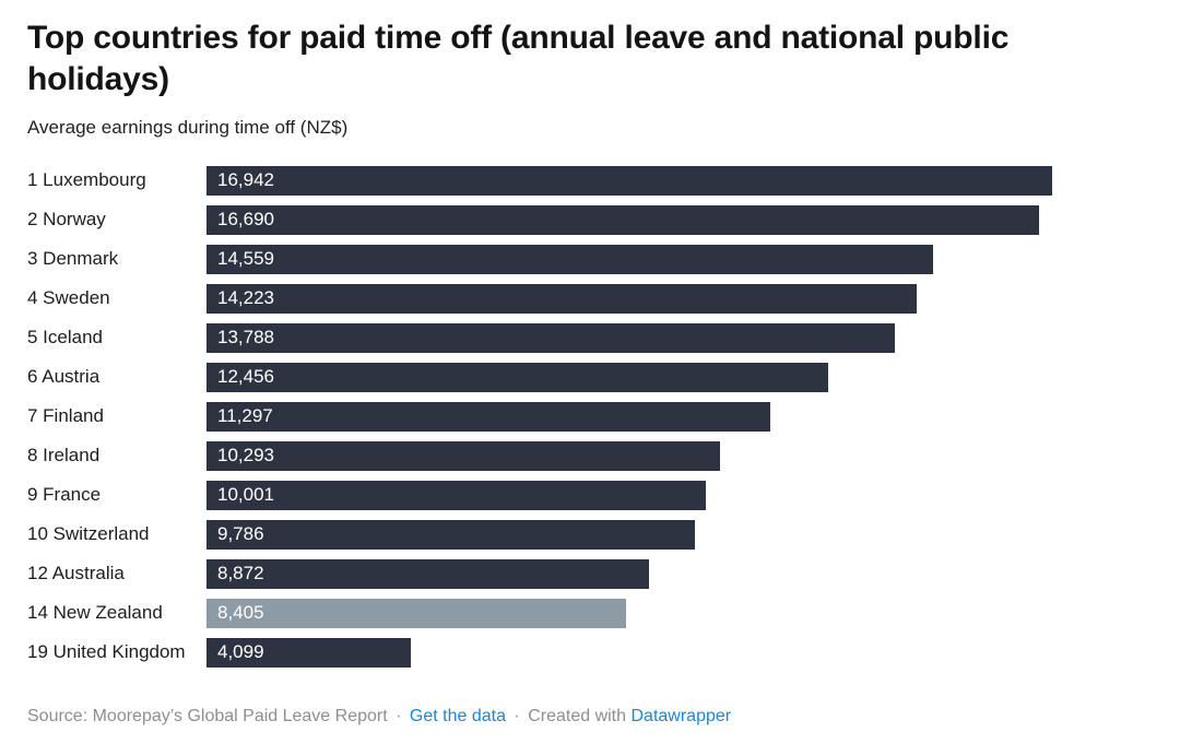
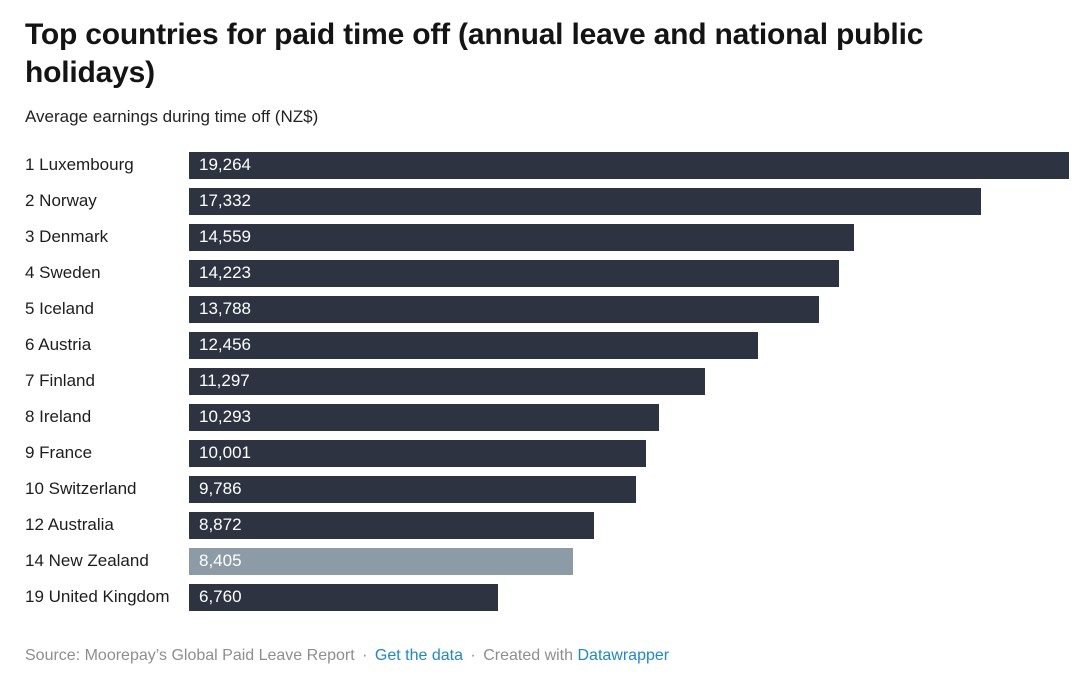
1 Luxembourg: 16,942 -> 19,264
2 Norway: 16,690 -> 17,332
19 United Kingdom: 4,099 -> 6,760
